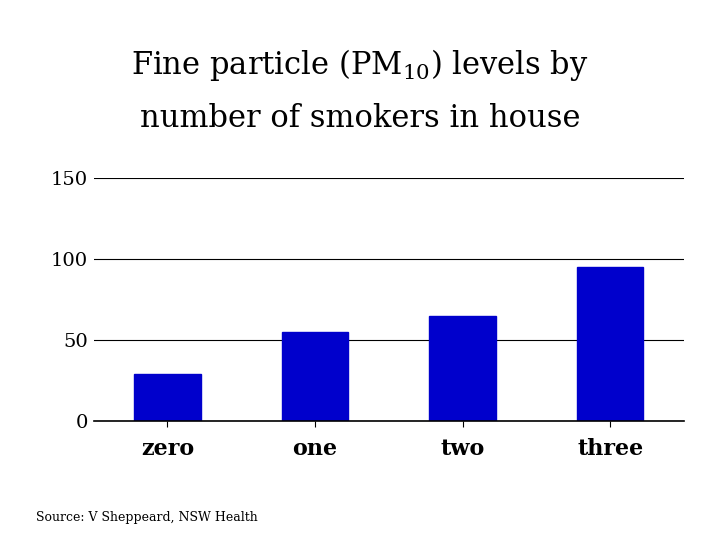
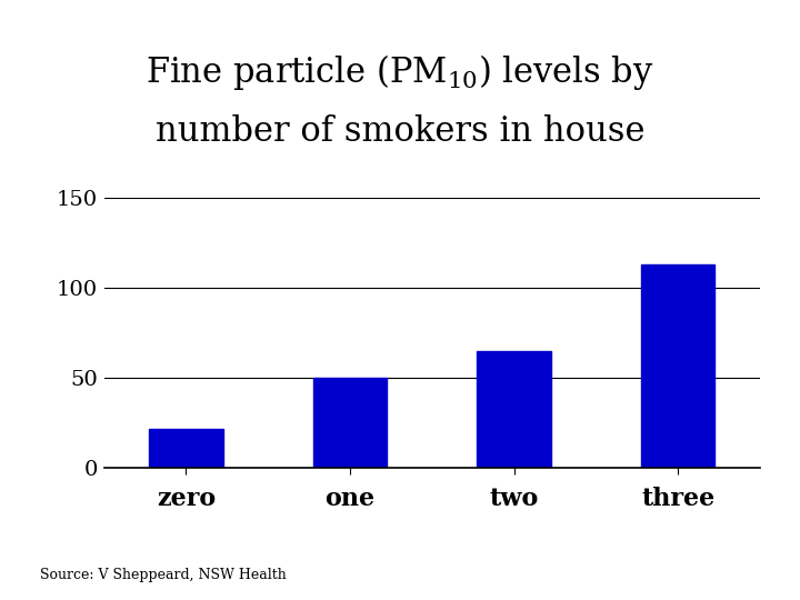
zero: 29 -> 22
one: 55 -> 50
three: 95 -> 113
